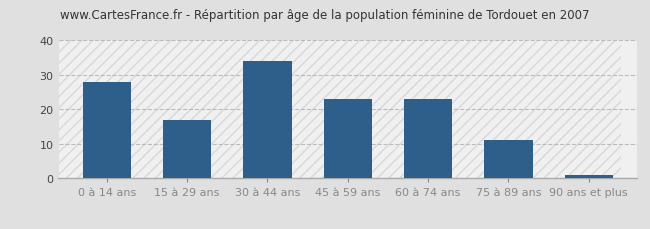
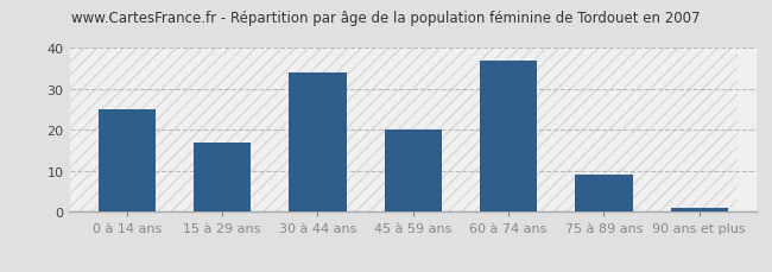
0 à 14 ans: 28 -> 25
45 à 59 ans: 23 -> 20
60 à 74 ans: 23 -> 37
75 à 89 ans: 11 -> 9
